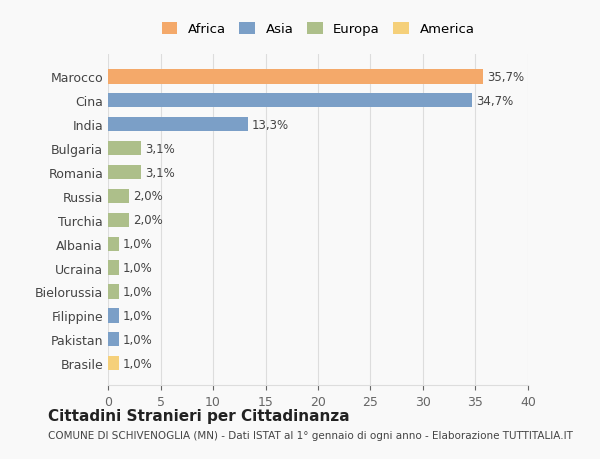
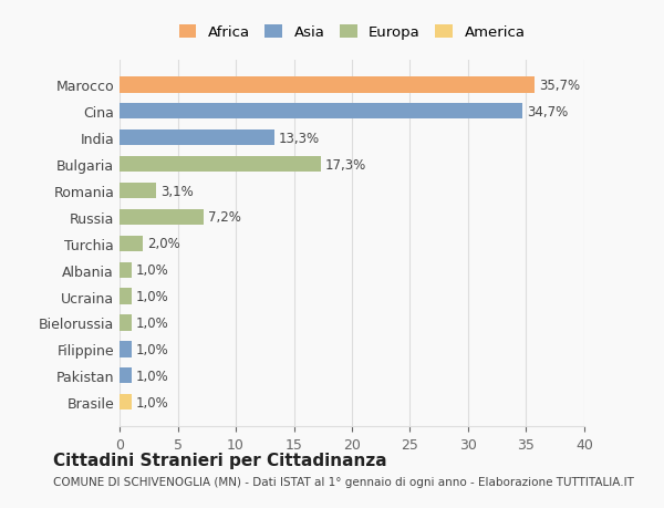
Bulgaria: 3,1% -> 17,3%
Russia: 2,0% -> 7,2%
